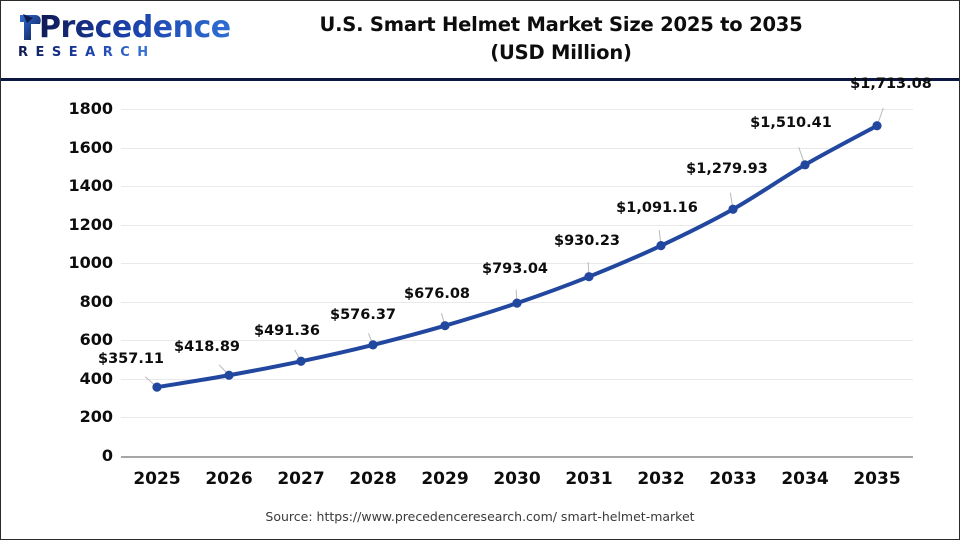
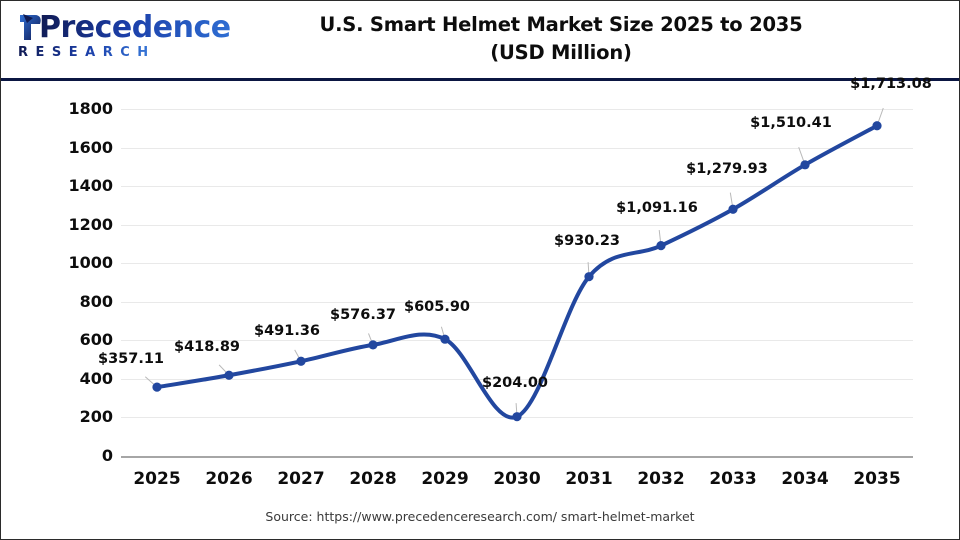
2029: $676.08 -> $605.90
2030: $793.04 -> $204.00
